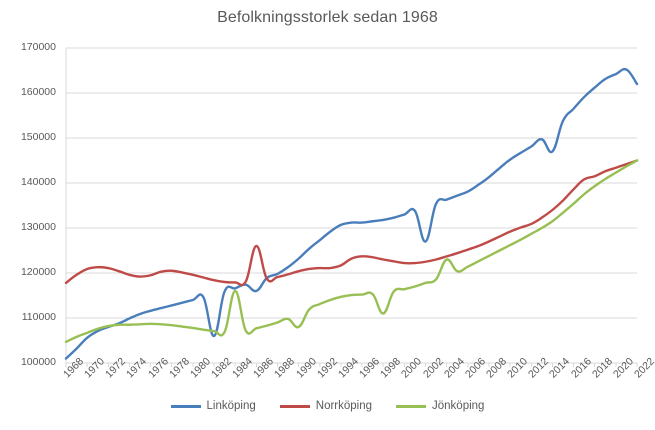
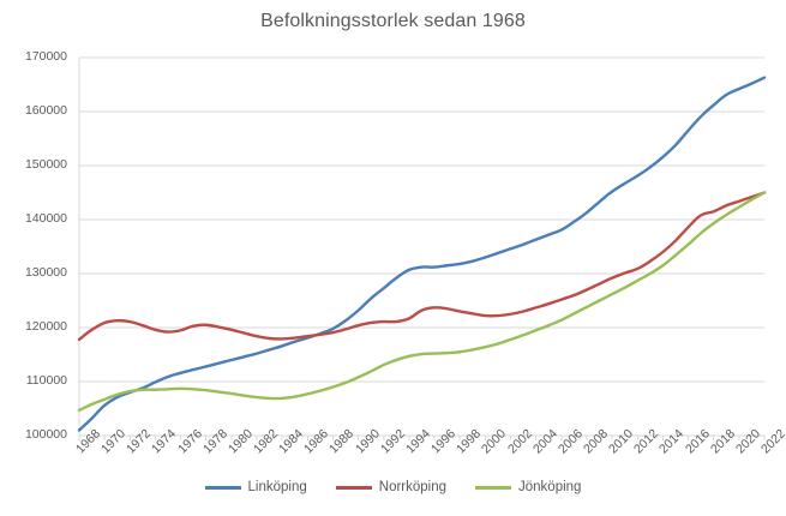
Linköping/1982: 106000 -> 115000
Jönköping/1984: 116000 -> 107000
Linköping/1986: 116000 -> 118000
Norrköping/1986: 126000 -> 118000
Jönköping/1990: 108000 -> 111000
Jönköping/1998: 111000 -> 116000
Linköping/2002: 127000 -> 135000
Jönköping/2004: 123000 -> 120000
Linköping/2014: 147000 -> 152000
Linköping/2022: 162000 -> 166000
